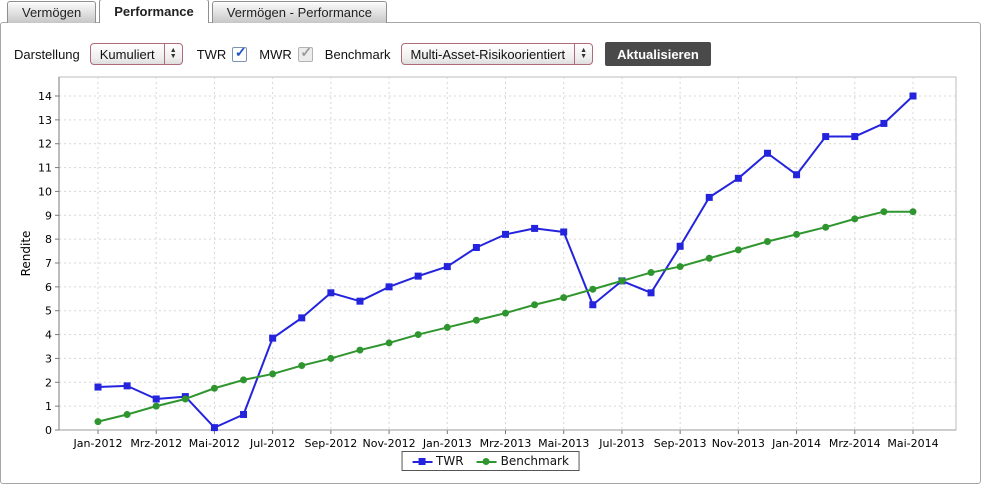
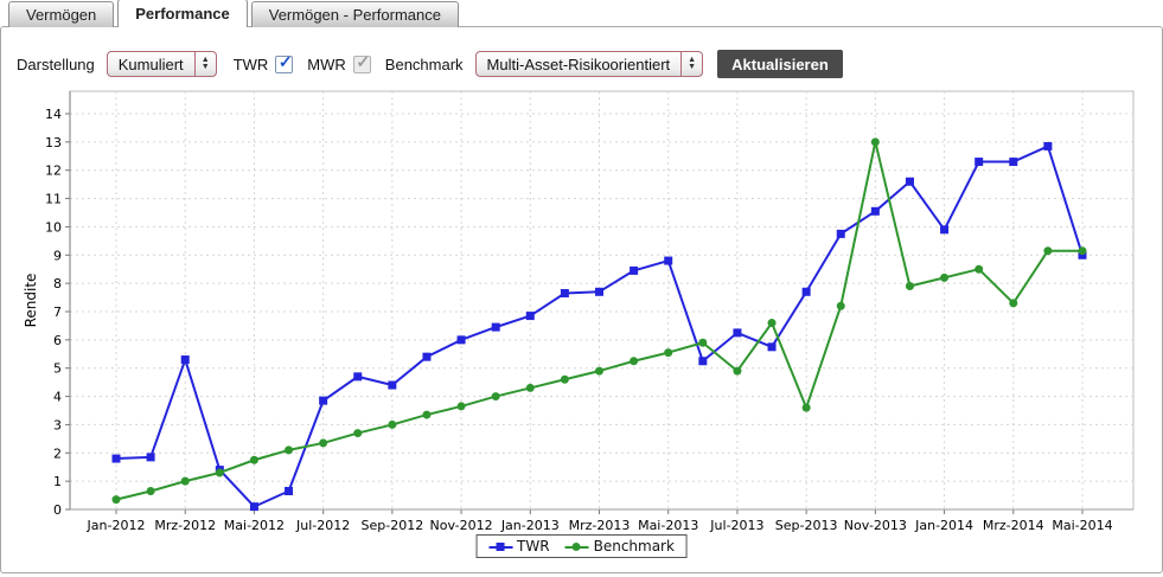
TWR/Mrz-2012: 1.3 -> 5.3
TWR/Sep-2012: 5.8 -> 4.4
TWR/Mrz-2013: 8.2 -> 7.7
TWR/Mai-2013: 8.3 -> 8.8
Benchmark/Jul-2013: 6.2 -> 4.9
Benchmark/Sep-2013: 6.8 -> 3.6
Benchmark/Nov-2013: 7.5 -> 13.0
TWR/Jan-2014: 10.7 -> 9.9
Benchmark/Mrz-2014: 8.8 -> 7.3
TWR/Mai-2014: 14.0 -> 9.0
